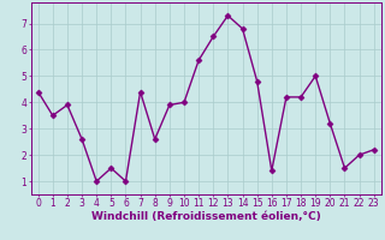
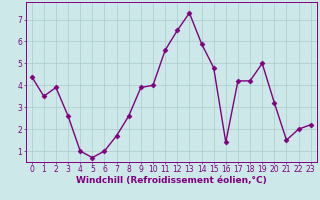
5: 1.5 -> 0.7
7: 4.4 -> 1.7
14: 6.8 -> 5.9
